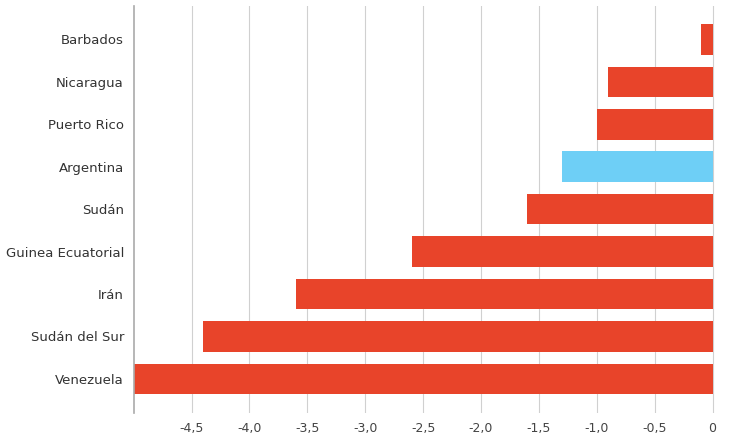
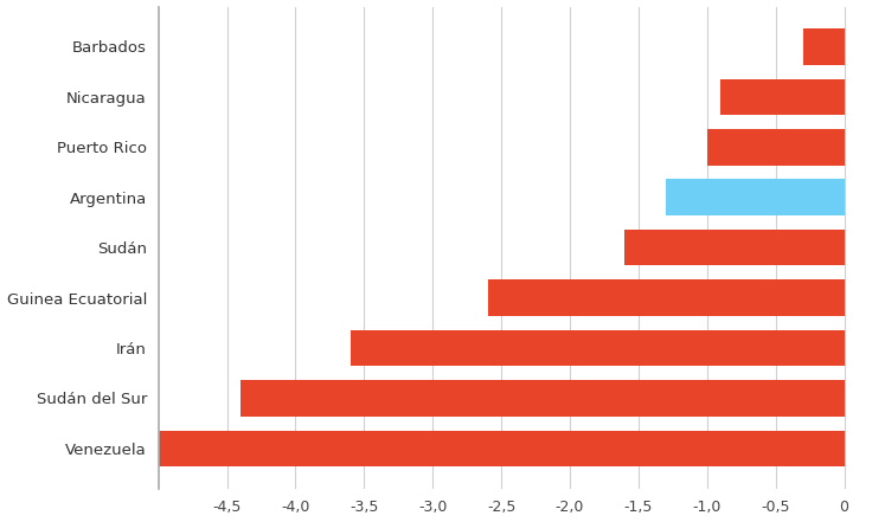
Barbados: -0,1 -> -0,3
